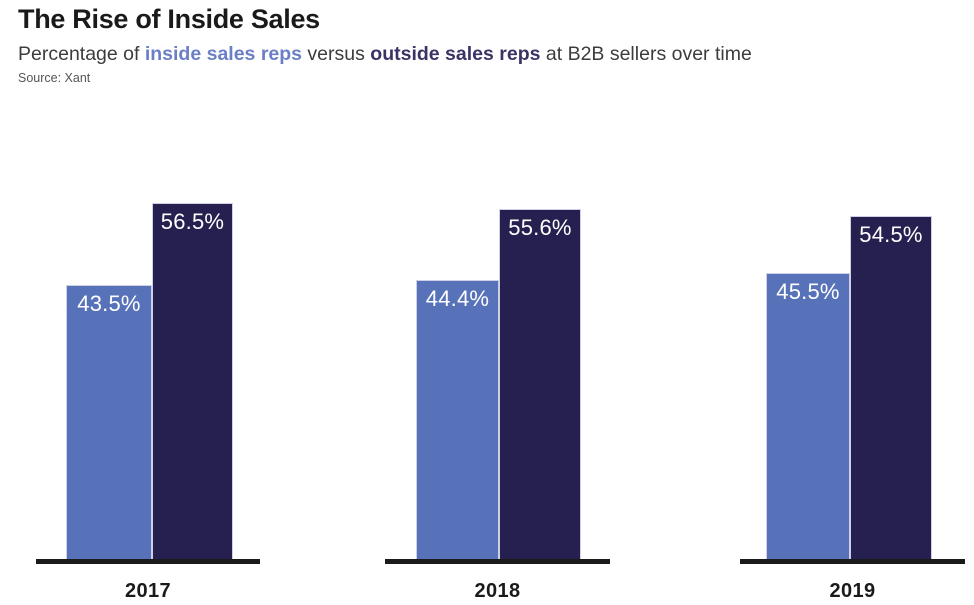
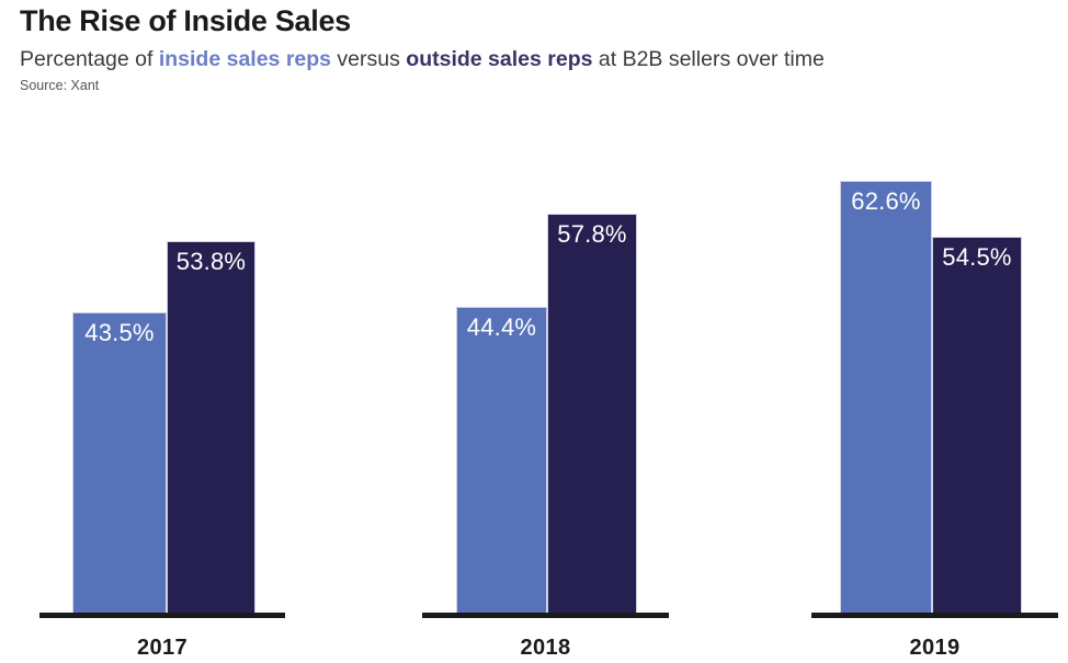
outside sales reps/2017: 56.5% -> 53.8%
outside sales reps/2018: 55.6% -> 57.8%
inside sales reps/2019: 45.5% -> 62.6%
